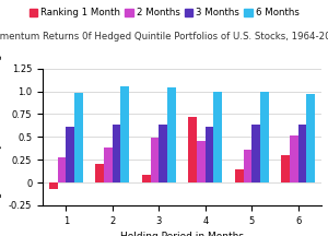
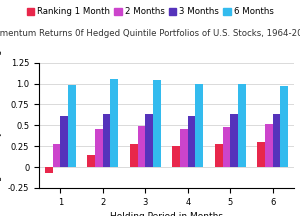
Ranking 1 Month/2: 0.20 -> 0.14
2 Months/2: 0.38 -> 0.45
Ranking 1 Month/3: 0.08 -> 0.28
Ranking 1 Month/4: 0.72 -> 0.25
Ranking 1 Month/5: 0.14 -> 0.27
2 Months/5: 0.36 -> 0.48
